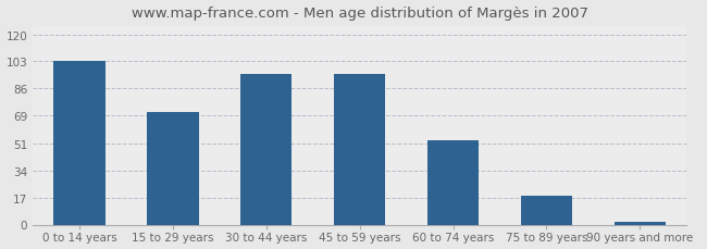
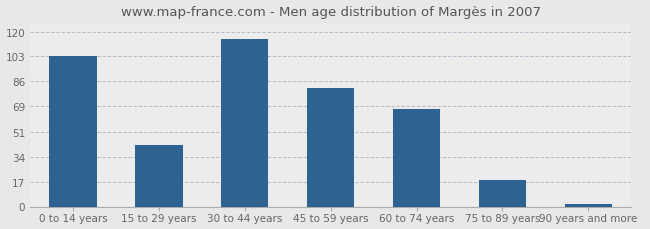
15 to 29 years: 71 -> 42
30 to 44 years: 95 -> 115
45 to 59 years: 95 -> 81
60 to 74 years: 53 -> 67
